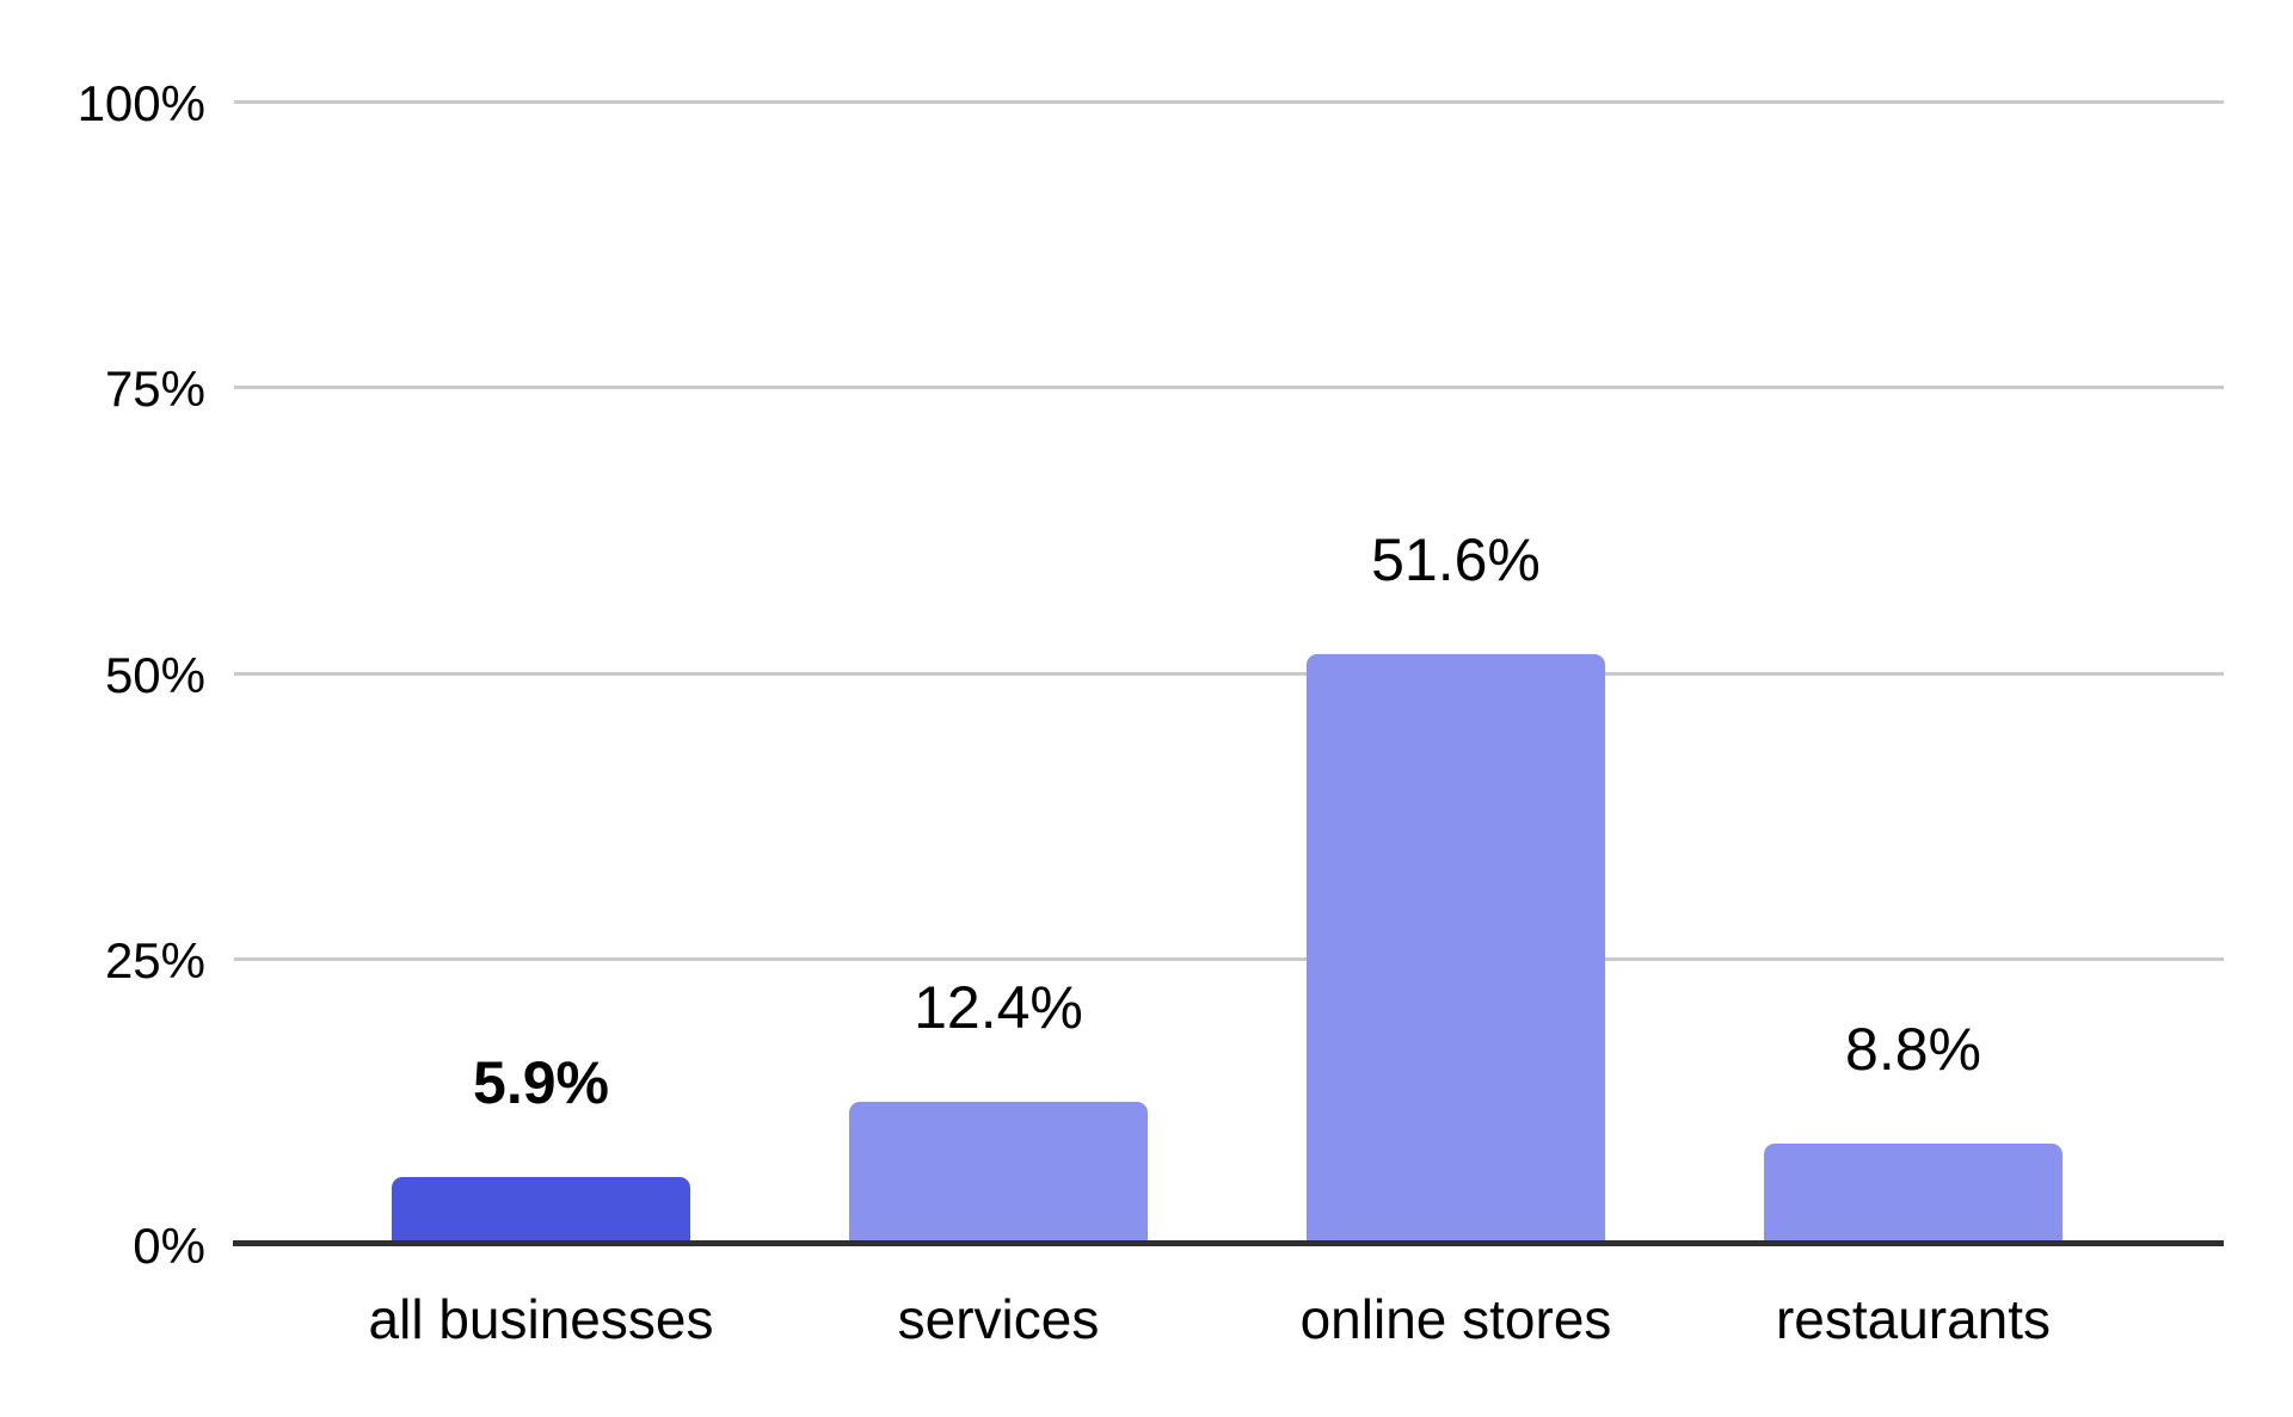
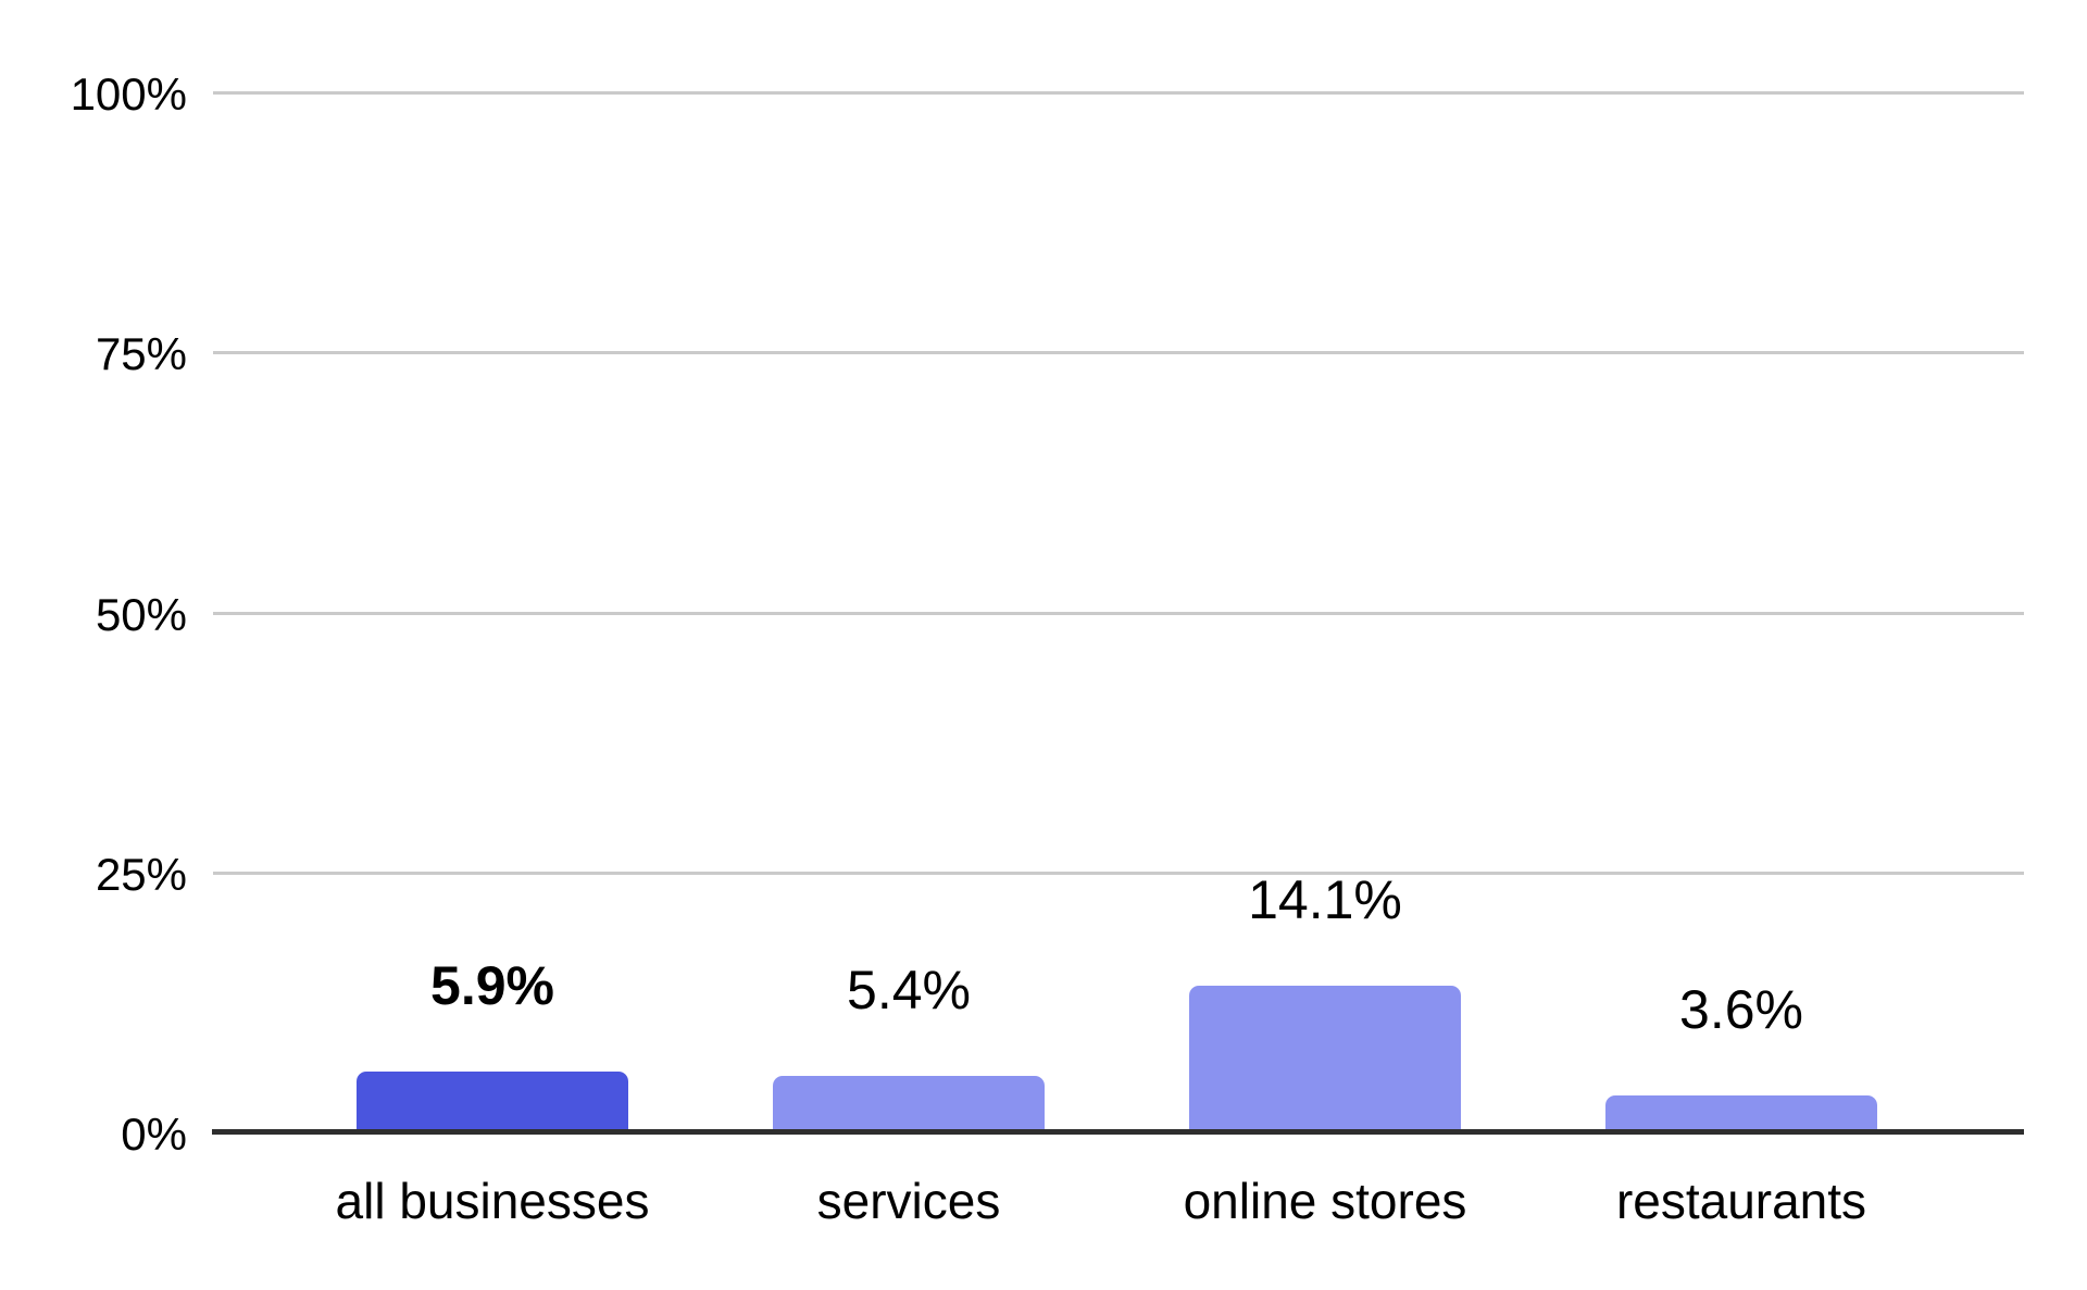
services: 12.4% -> 5.4%
online stores: 51.6% -> 14.1%
restaurants: 8.8% -> 3.6%
